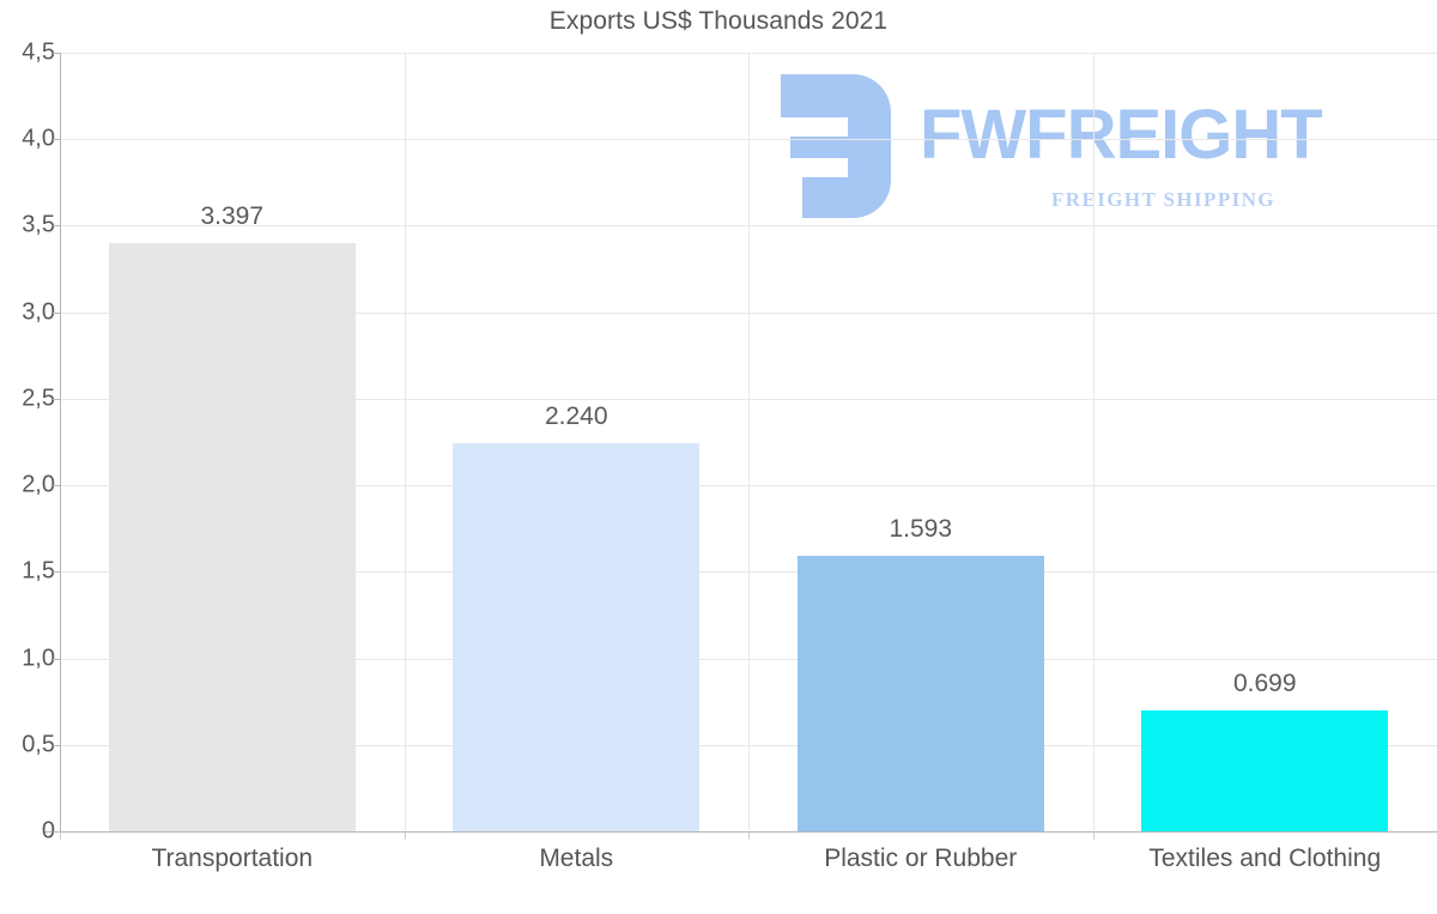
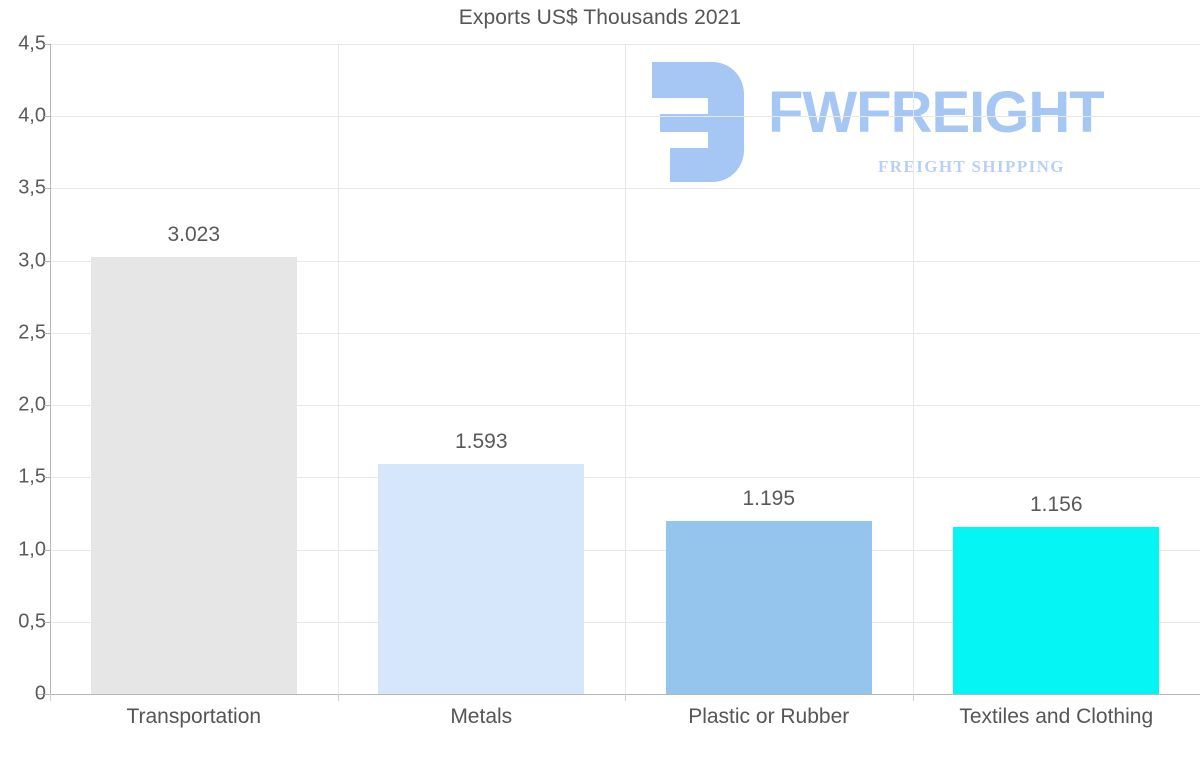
Transportation: 3.397 -> 3.023
Metals: 2.240 -> 1.593
Plastic or Rubber: 1.593 -> 1.195
Textiles and Clothing: 0.699 -> 1.156
